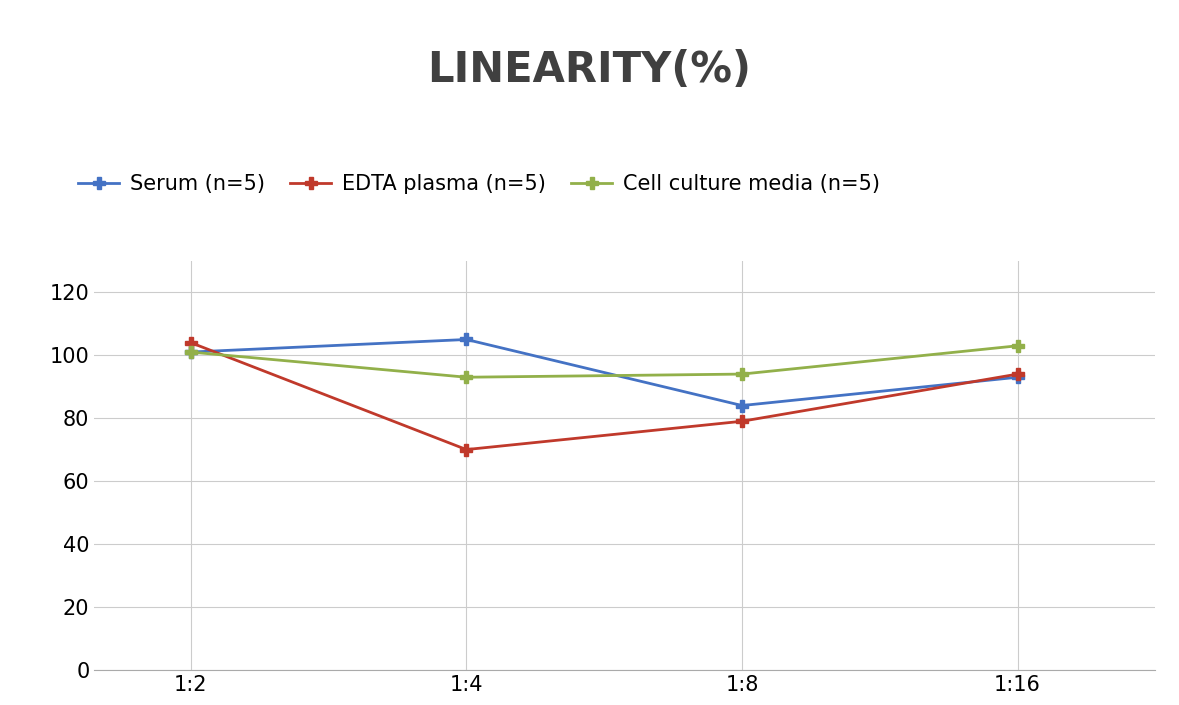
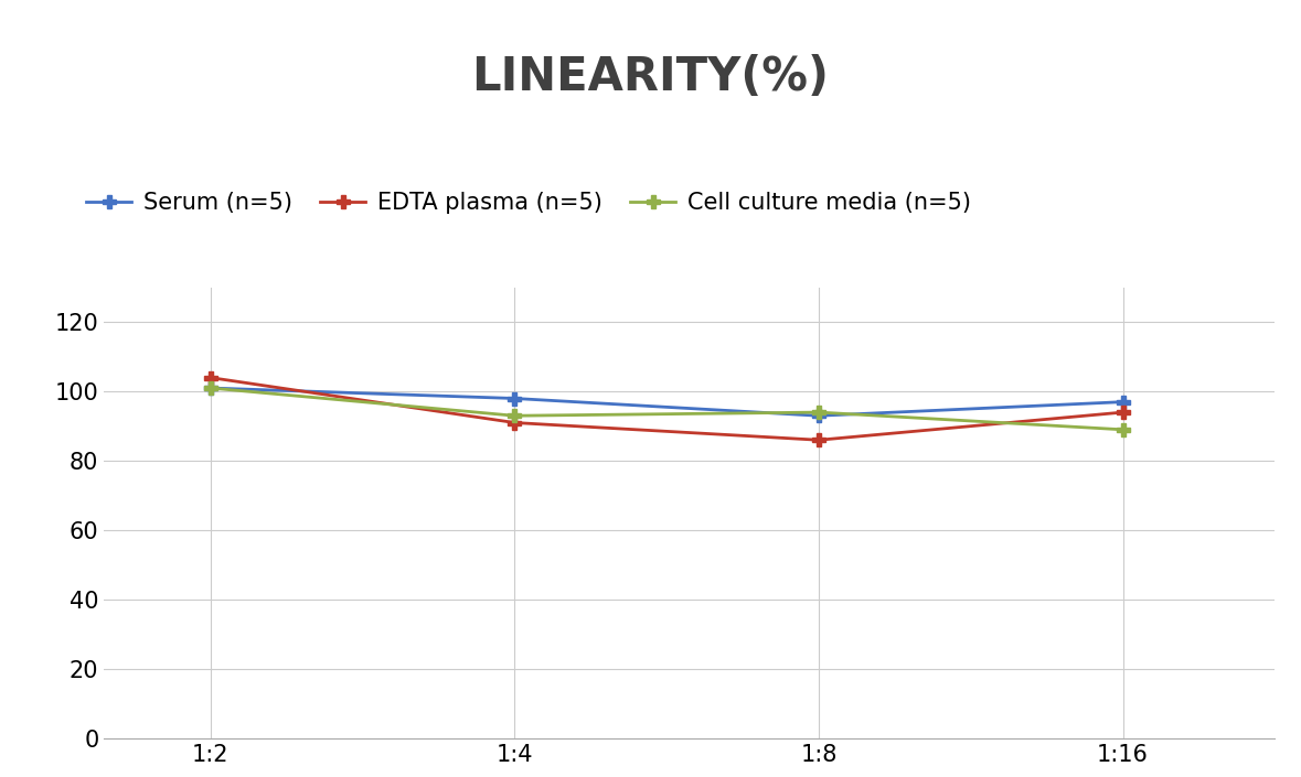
Serum (n=5)/1:4: 105 -> 98
EDTA plasma (n=5)/1:4: 70 -> 91
Serum (n=5)/1:8: 84 -> 93
EDTA plasma (n=5)/1:8: 79 -> 86
Serum (n=5)/1:16: 93 -> 97
Cell culture media (n=5)/1:16: 103 -> 89
